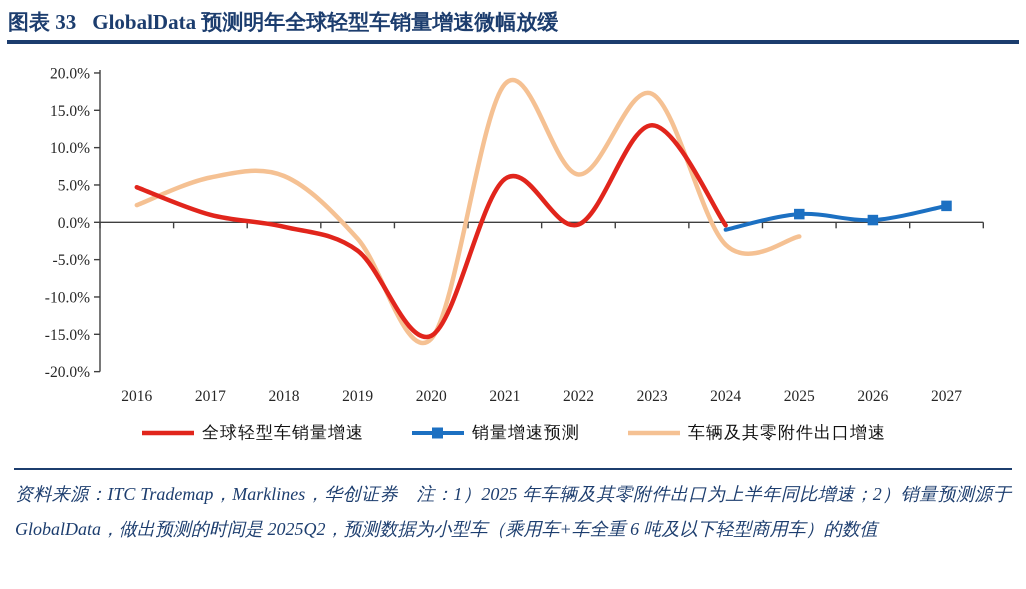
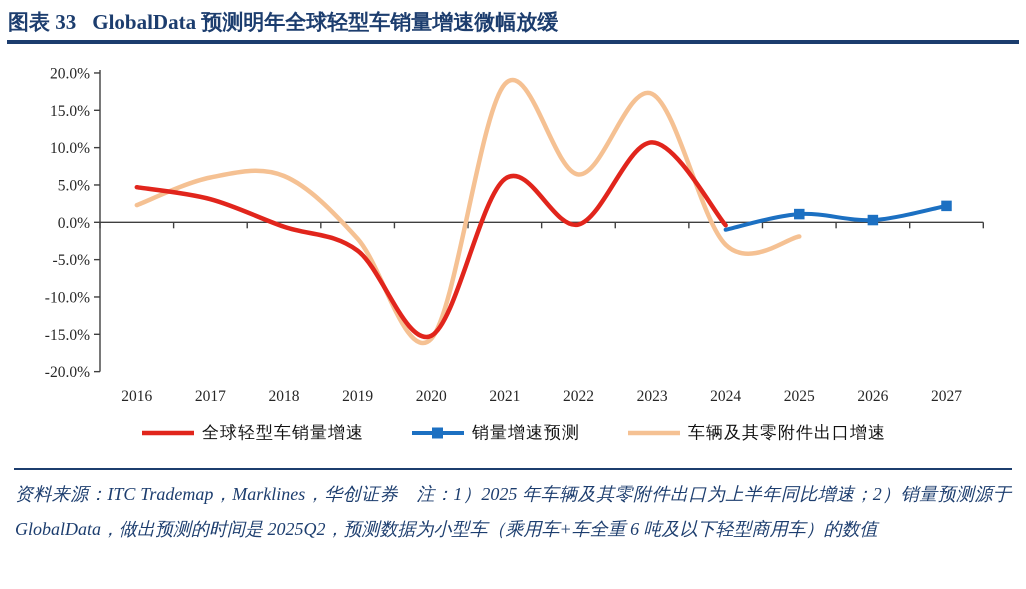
全球轻型车销量增速/2017: 1% -> 3%
全球轻型车销量增速/2023: 13% -> 11%
